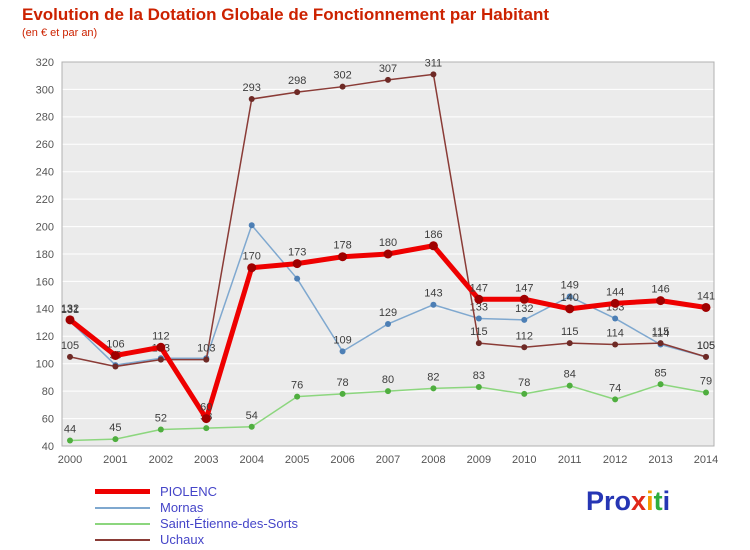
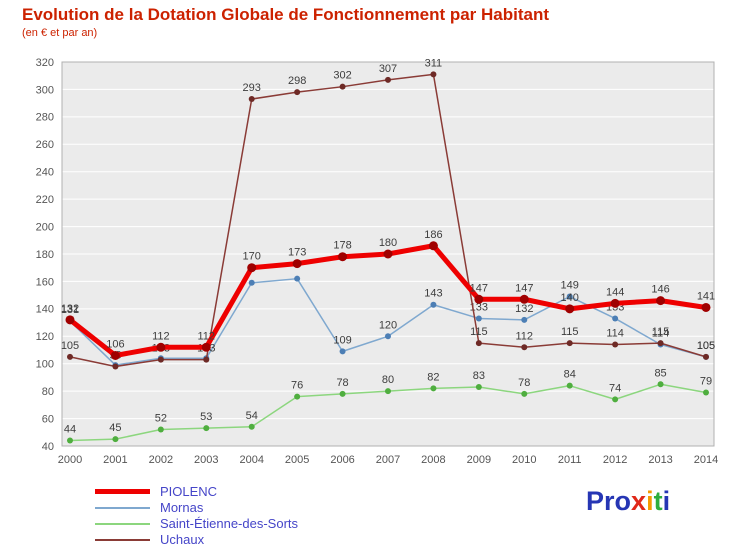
PIOLENC/2003: 60 -> 112
Mornas/2004: 201 -> 159
Mornas/2007: 129 -> 120
